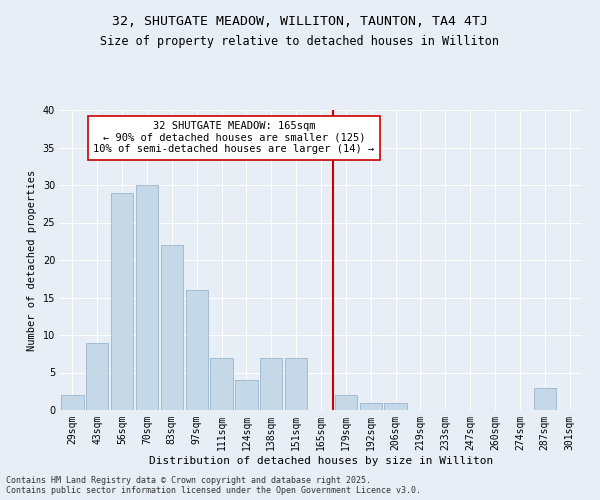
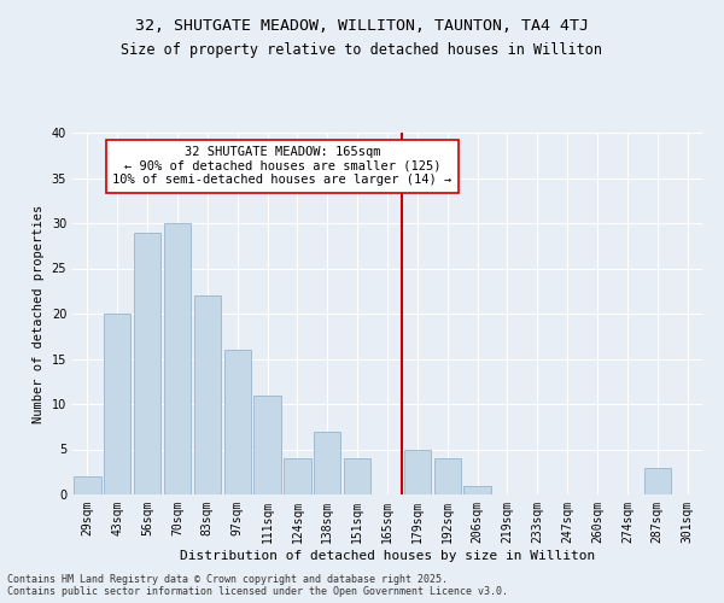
43sqm: 9 -> 20
111sqm: 7 -> 11
151sqm: 7 -> 4
179sqm: 2 -> 5
192sqm: 1 -> 4
